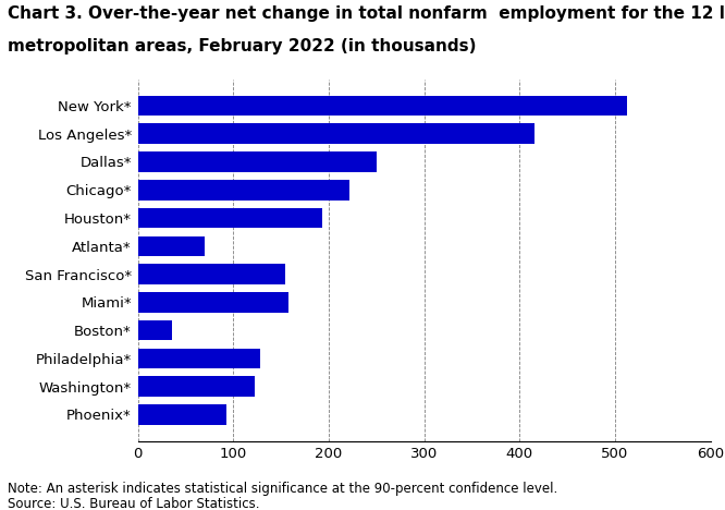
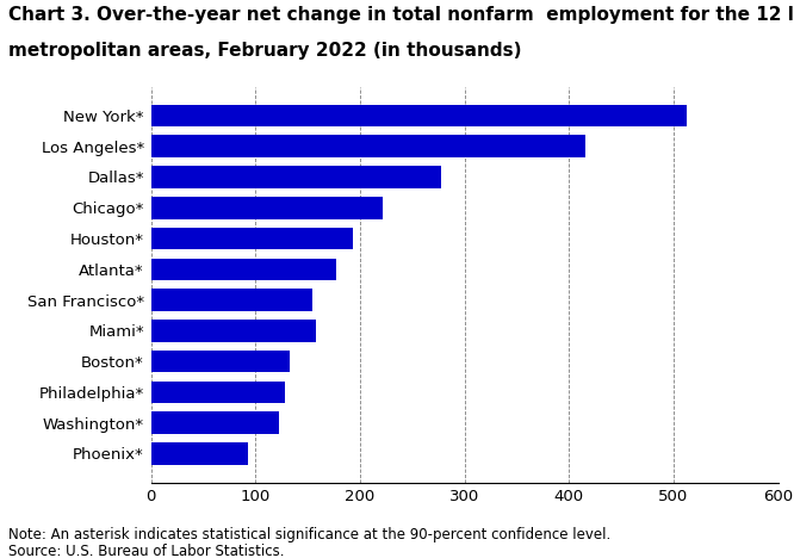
Dallas*: 250 -> 278
Atlanta*: 70 -> 177
Boston*: 36 -> 133
